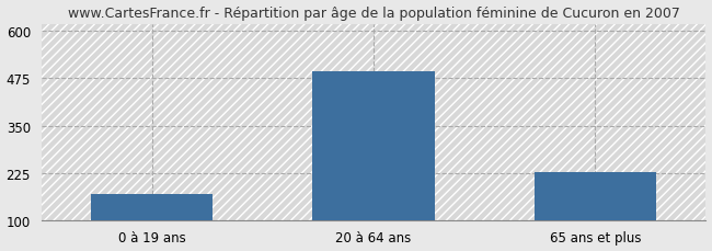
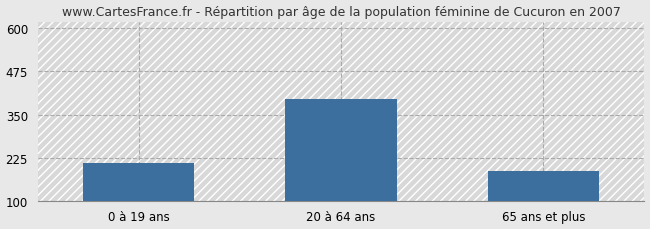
0 à 19 ans: 168 -> 210
20 à 64 ans: 493 -> 395
65 ans et plus: 228 -> 185
